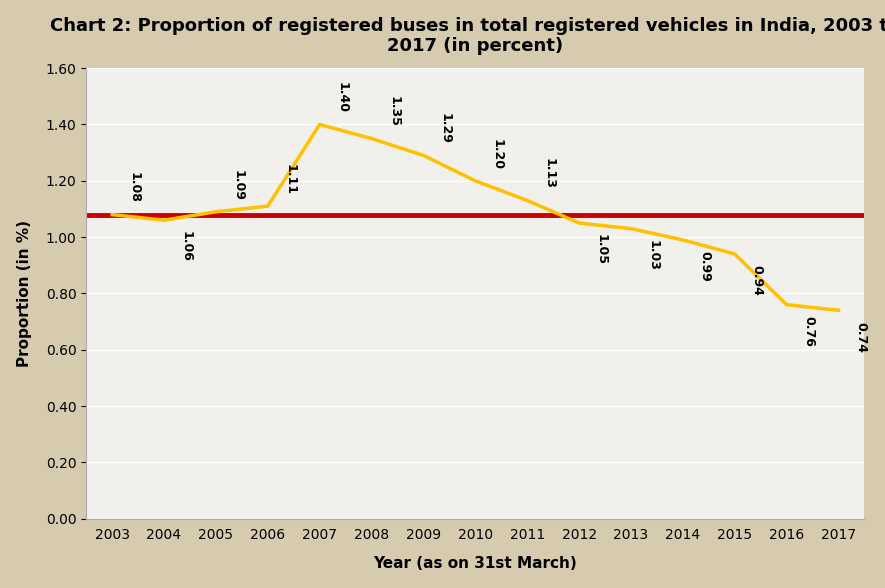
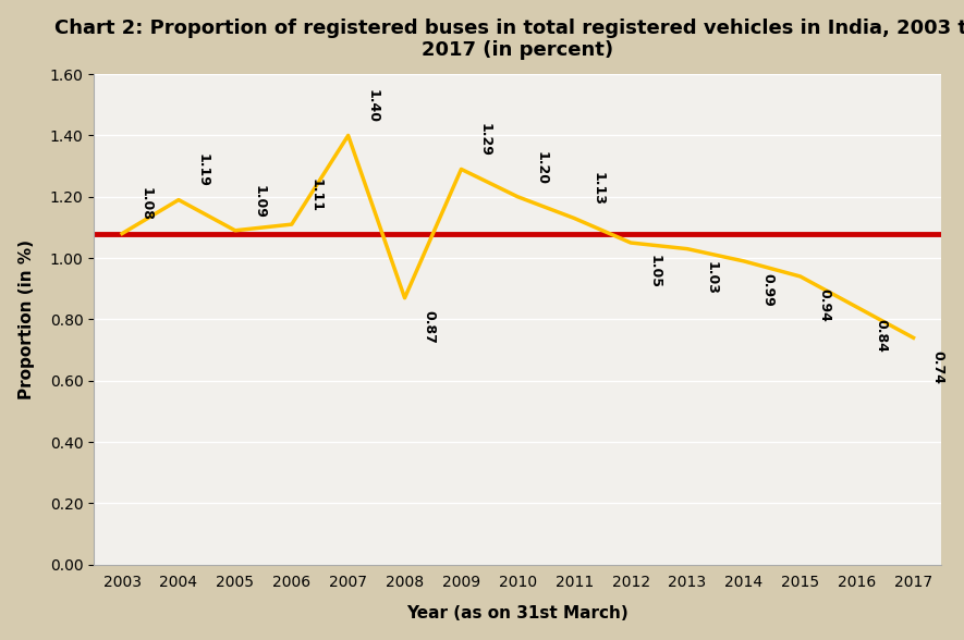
2004: 1.06 -> 1.19
2008: 1.35 -> 0.87
2016: 0.76 -> 0.84
